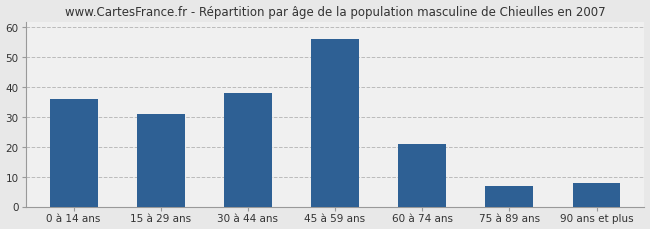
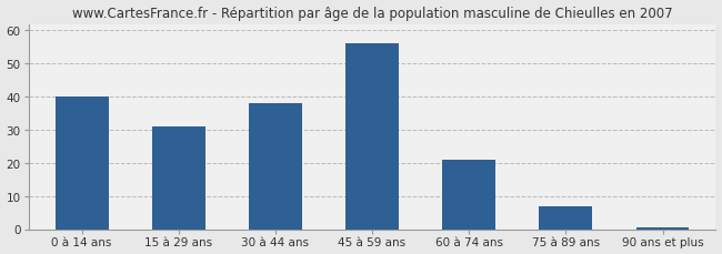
0 à 14 ans: 36.0 -> 40.0
90 ans et plus: 8.0 -> 0.5
